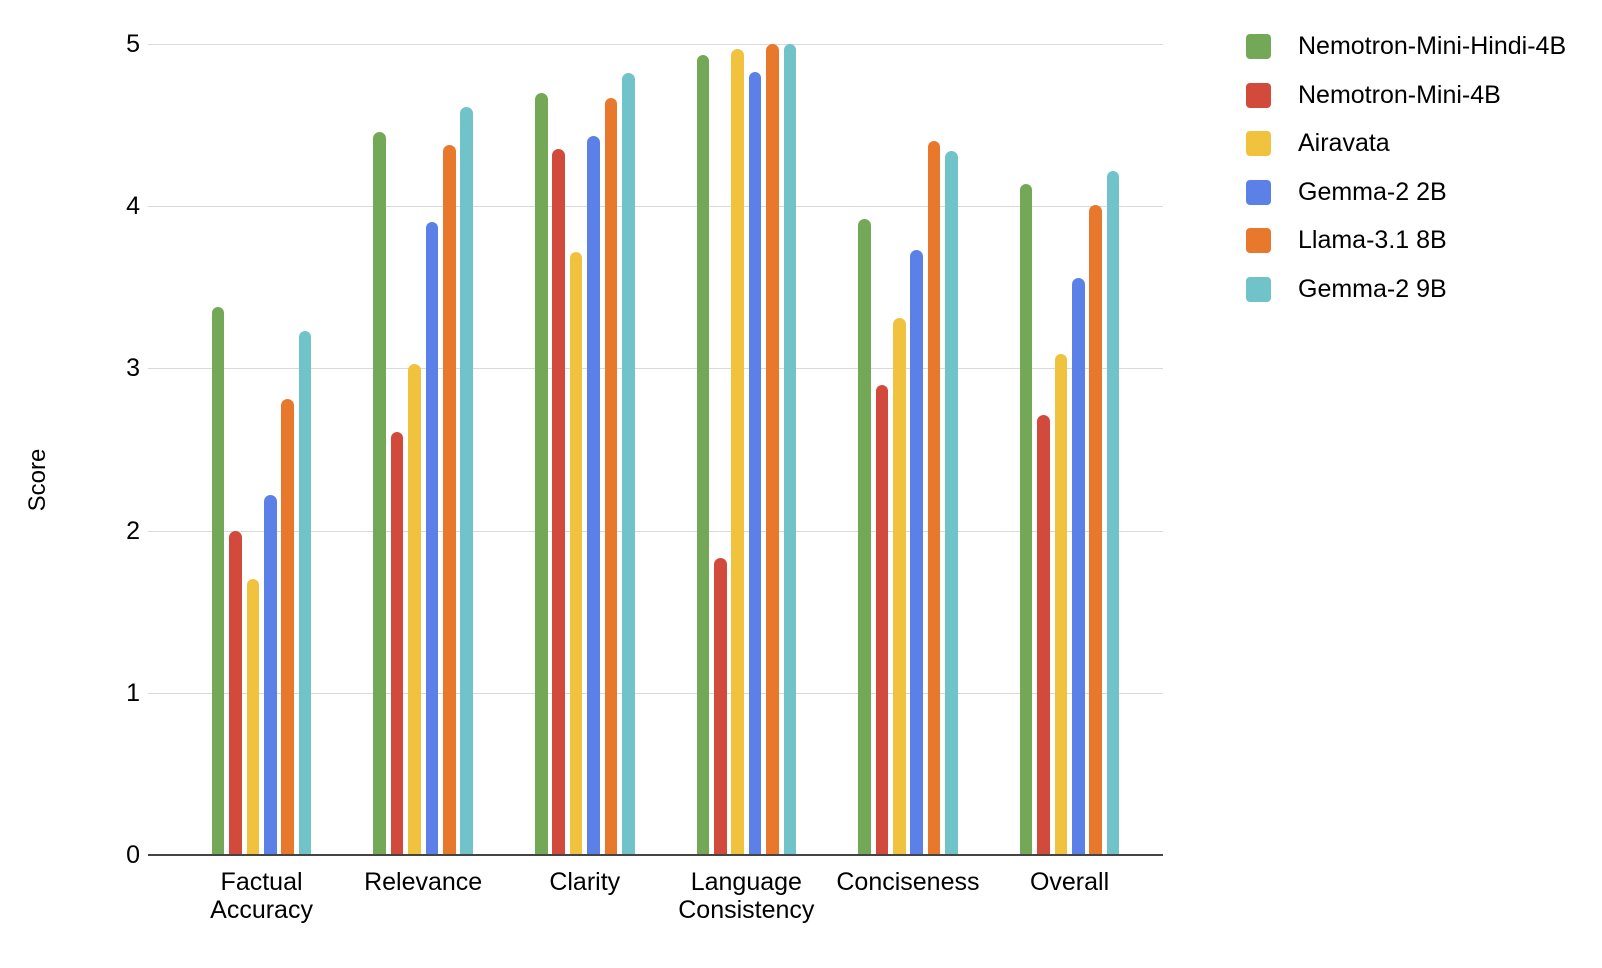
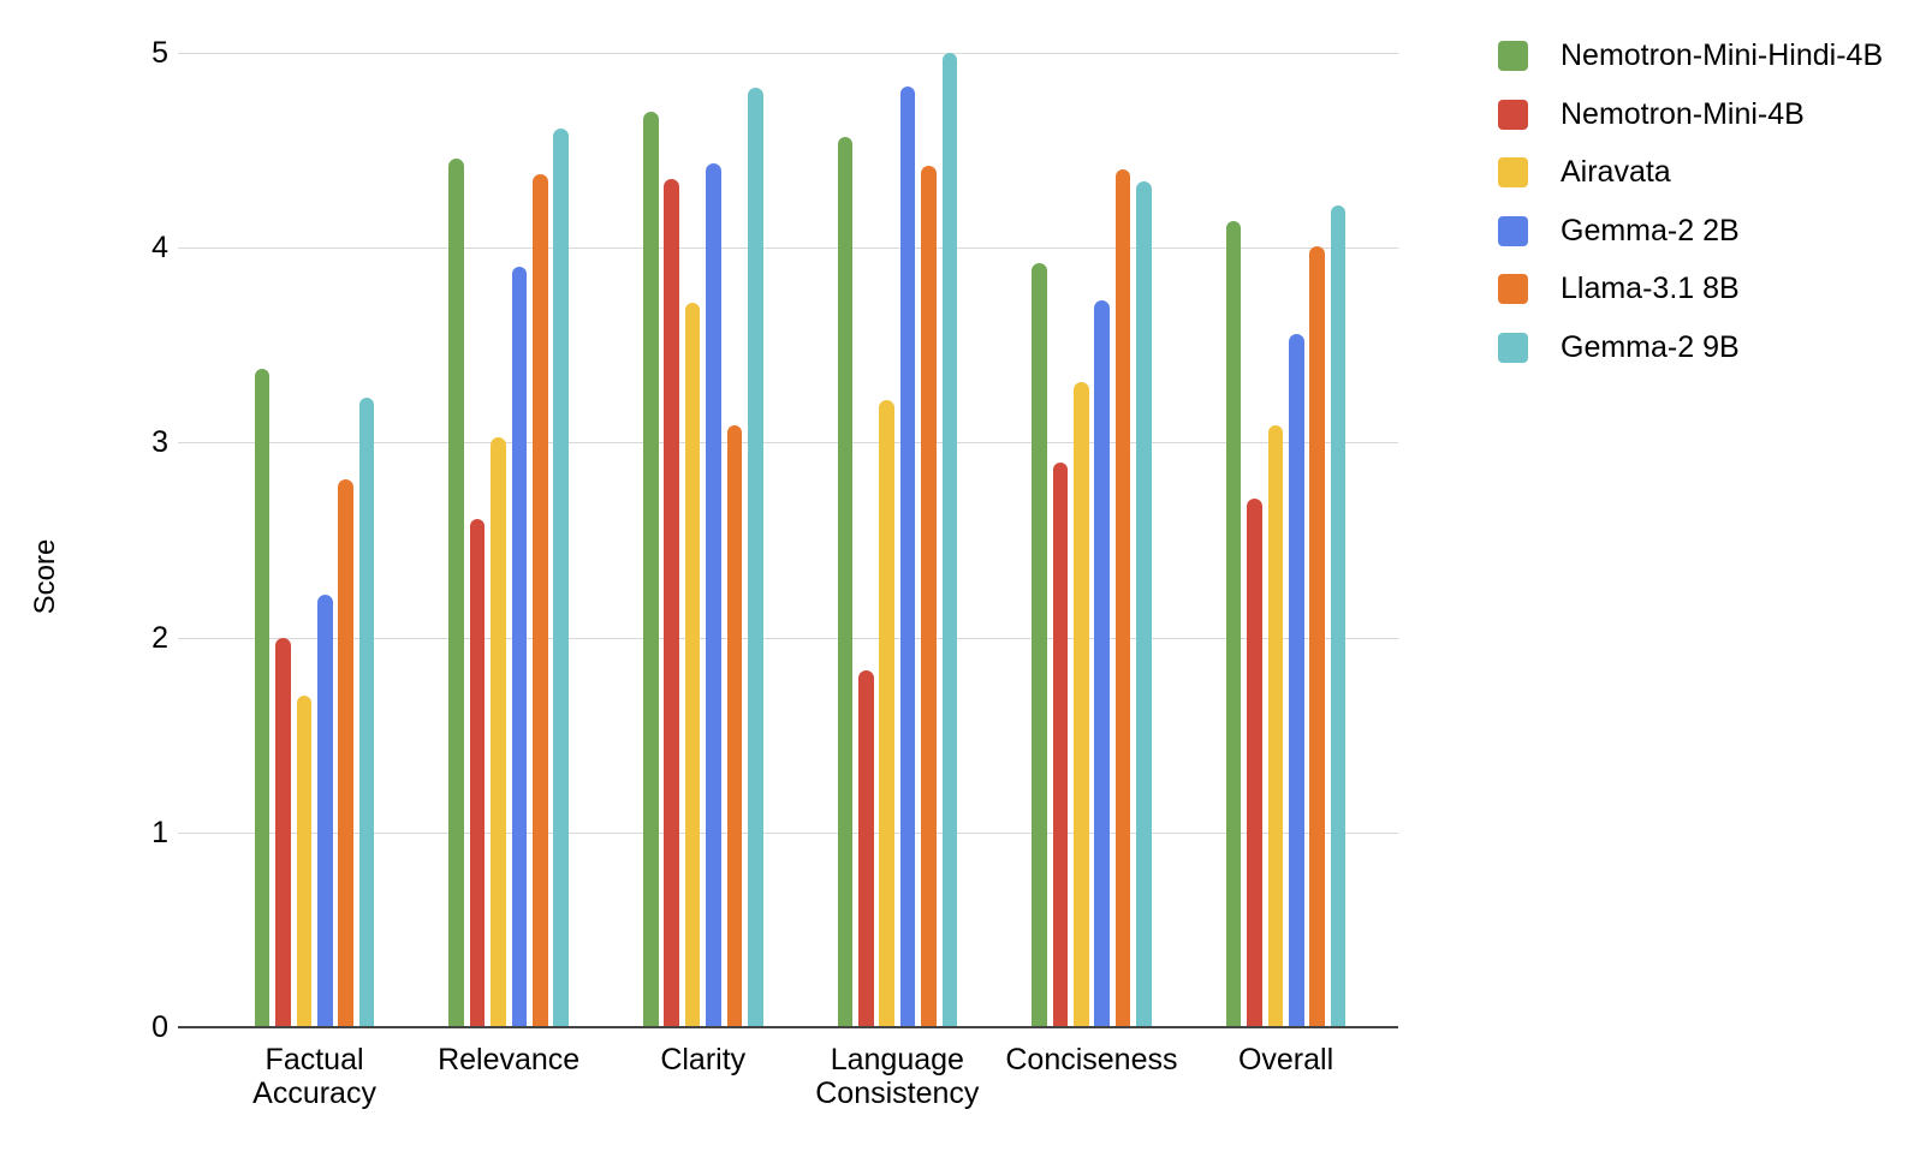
Llama-3.1 8B/Clarity: 4.67 -> 3.09
Nemotron-Mini-Hindi-4B/Language Consistency: 4.93 -> 4.57
Airavata/Language Consistency: 4.97 -> 3.22
Llama-3.1 8B/Language Consistency: 5.00 -> 4.42
